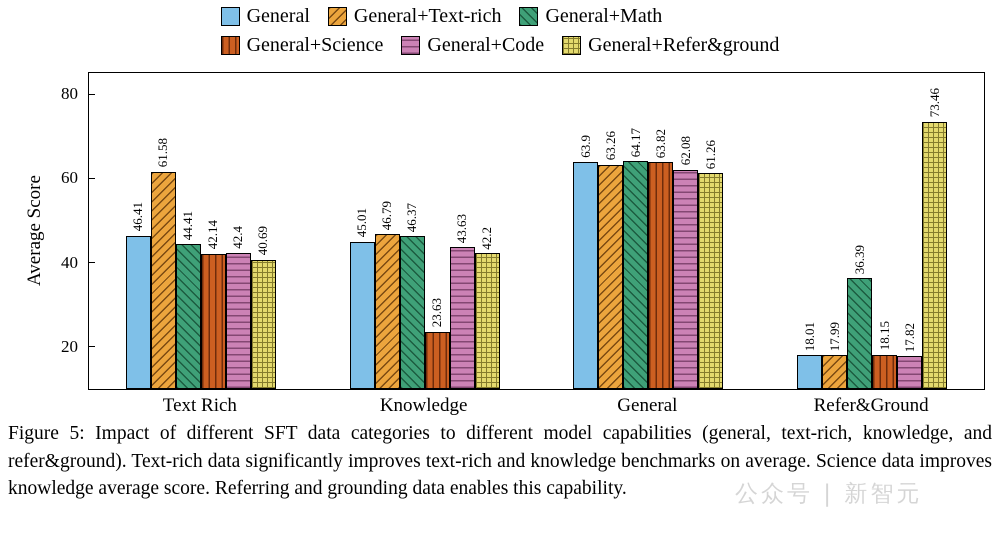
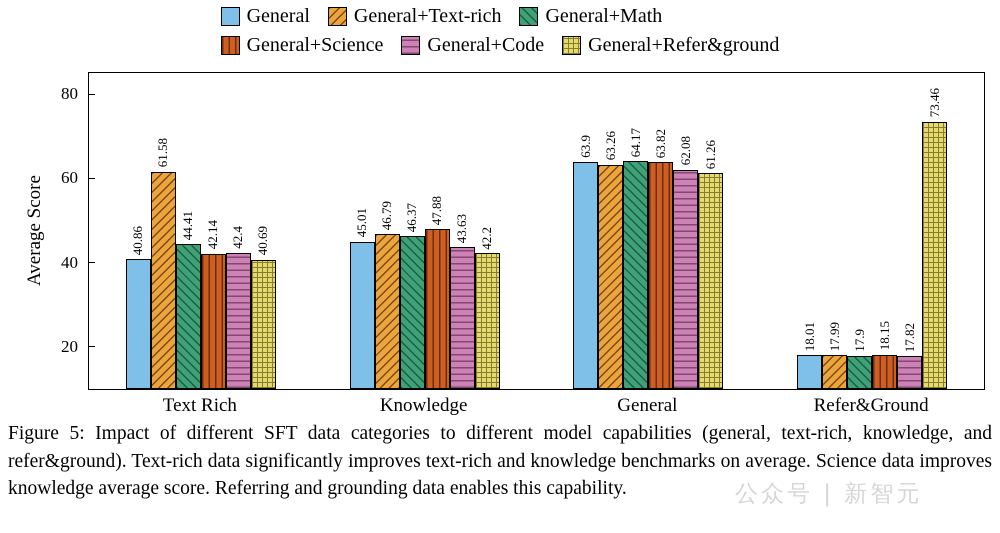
General/Text Rich: 46.41 -> 40.86
General+Science/Knowledge: 23.63 -> 47.88
General+Math/Refer&Ground: 36.39 -> 17.9
